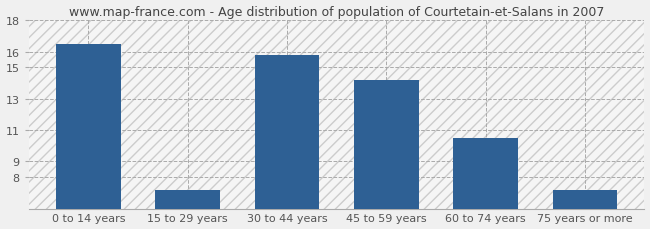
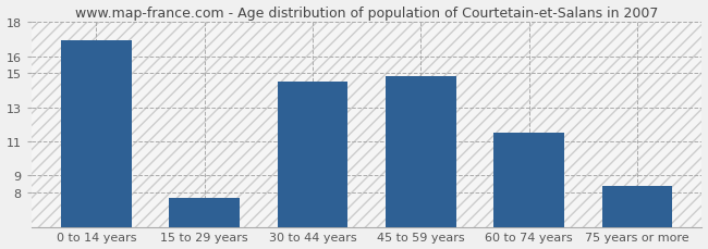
0 to 14 years: 16.5 -> 16.9
15 to 29 years: 7.2 -> 7.7
30 to 44 years: 15.8 -> 14.5
45 to 59 years: 14.2 -> 14.8
60 to 74 years: 10.5 -> 11.5
75 years or more: 7.2 -> 8.4
